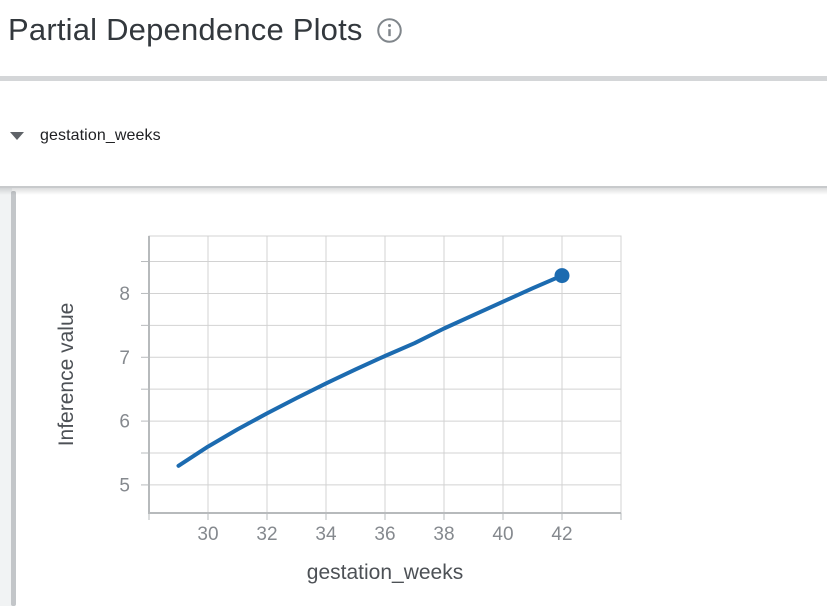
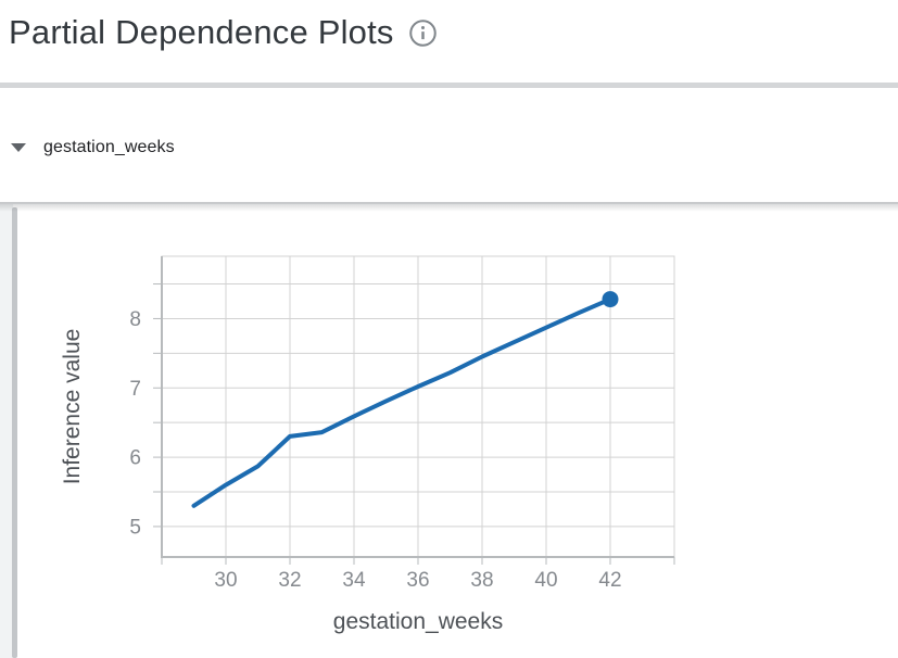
32: 6.1 -> 6.3
